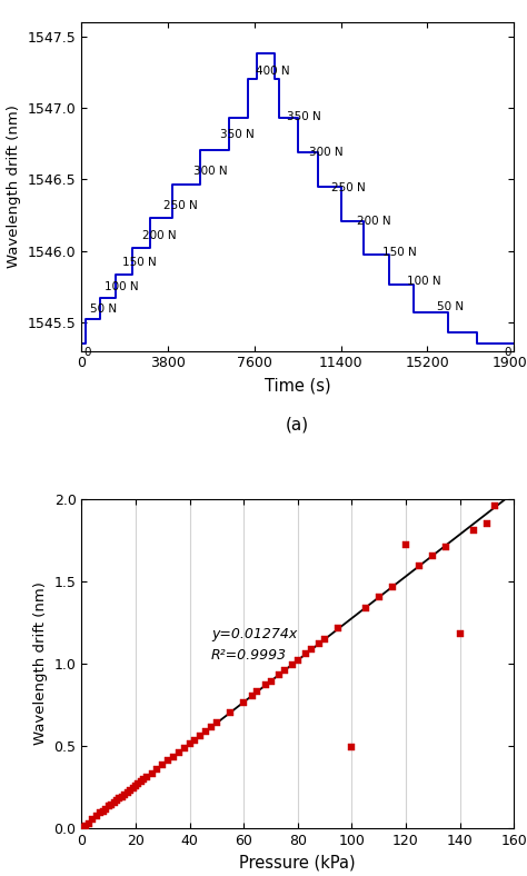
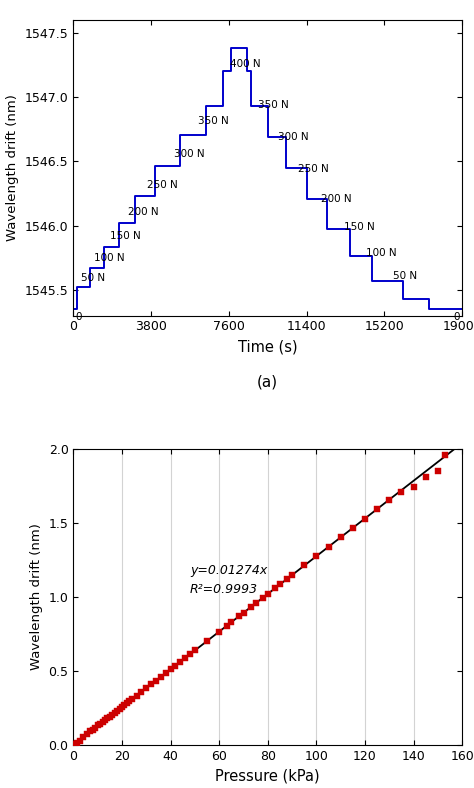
100: 0.49 -> 1.27
120: 1.72 -> 1.53
140: 1.18 -> 1.74
